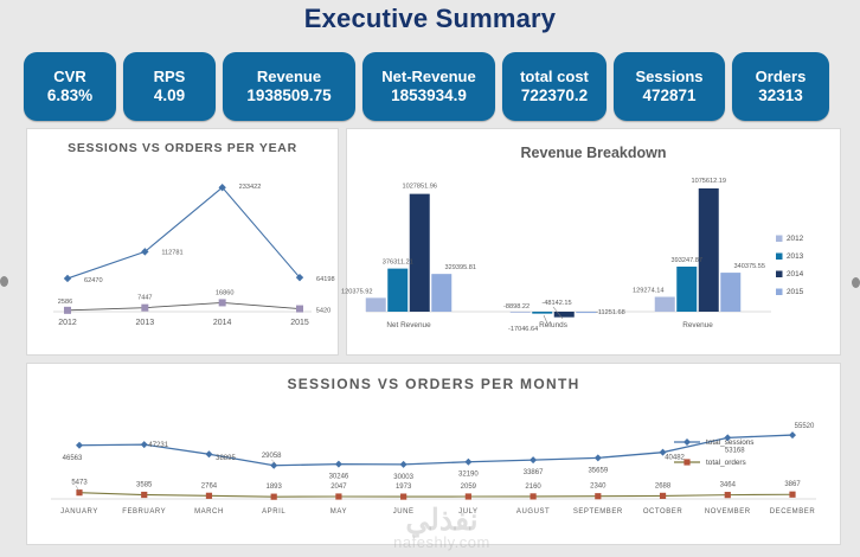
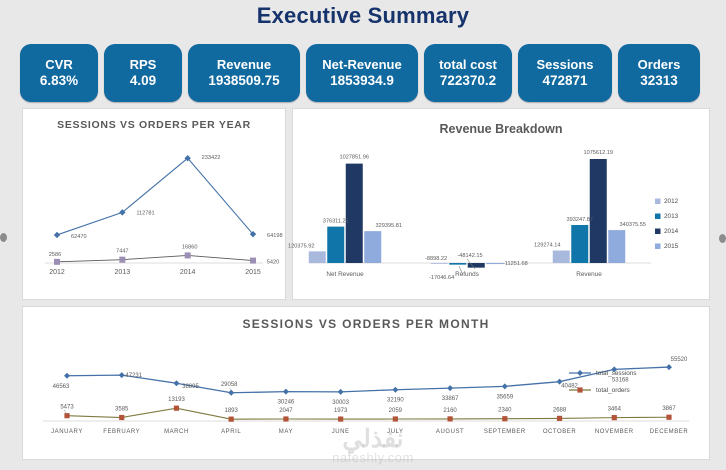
SESSIONS VS ORDERS PER MONTH/total_orders/MARCH: 2764 -> 13193
